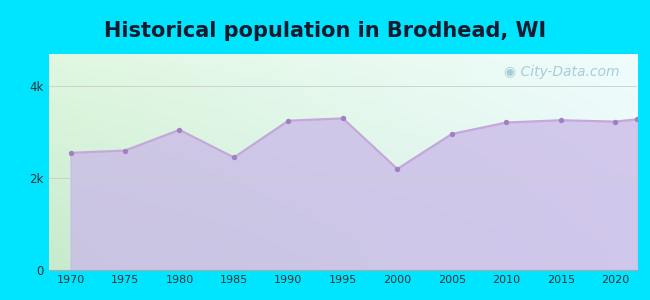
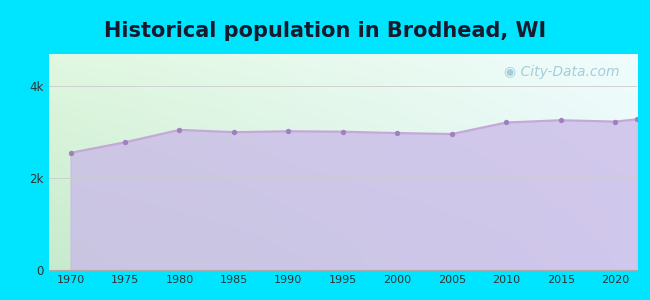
1975: 2.60k -> 2.78k
1985: 2.45k -> 3.00k
1990: 3.25k -> 3.02k
1995: 3.30k -> 3.01k
2000: 2.20k -> 2.98k
